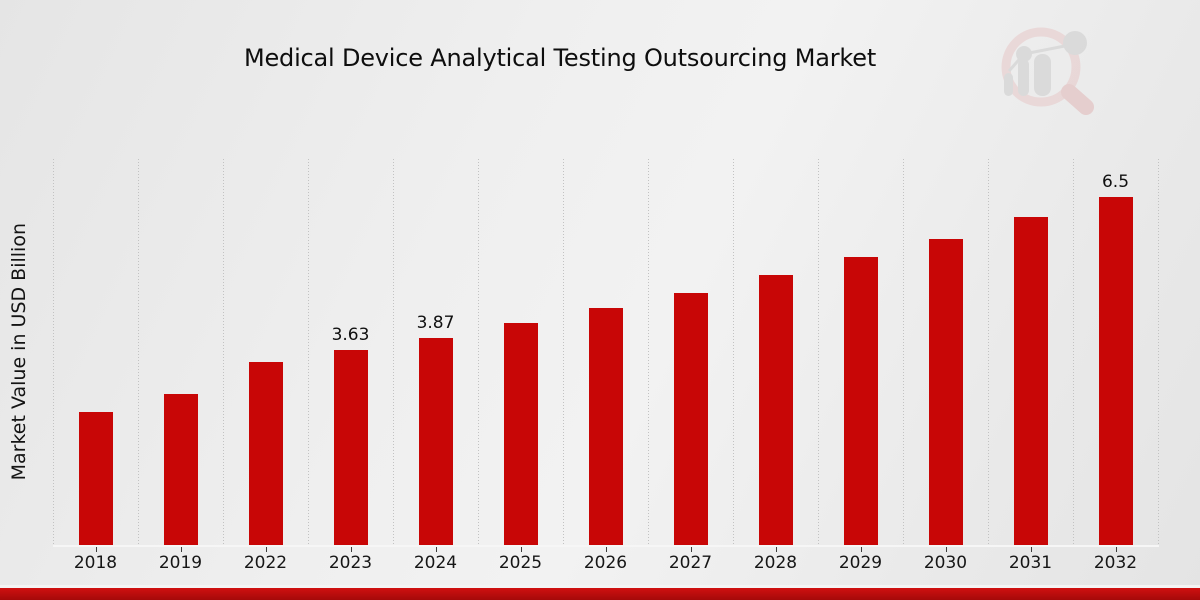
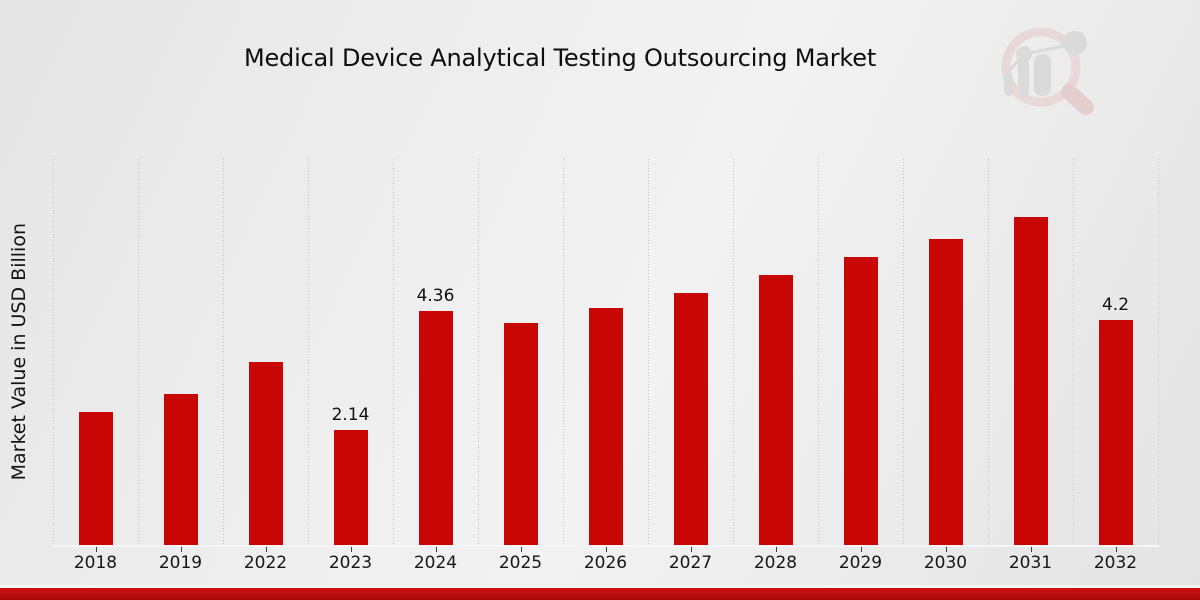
2023: 3.63 -> 2.14
2024: 3.87 -> 4.36
2032: 6.5 -> 4.2
